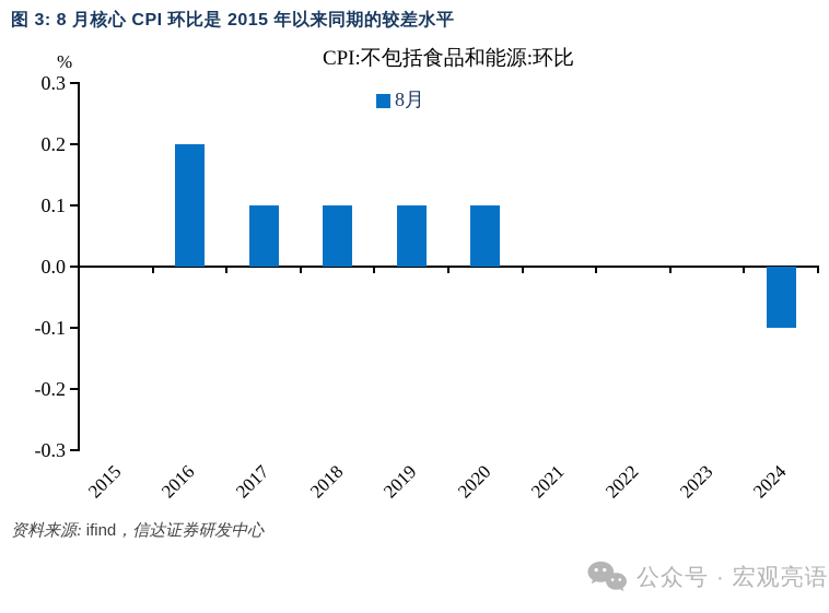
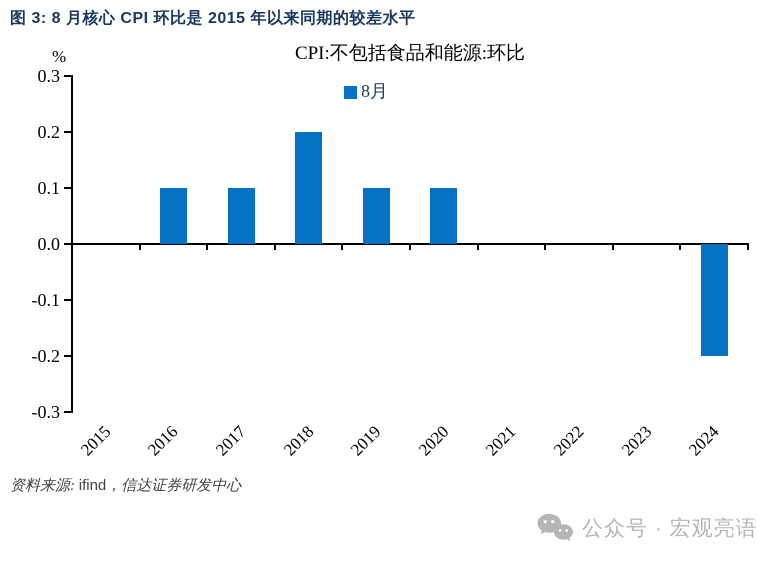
2016: 0.2 -> 0.1
2018: 0.1 -> 0.2
2024: -0.1 -> -0.2
